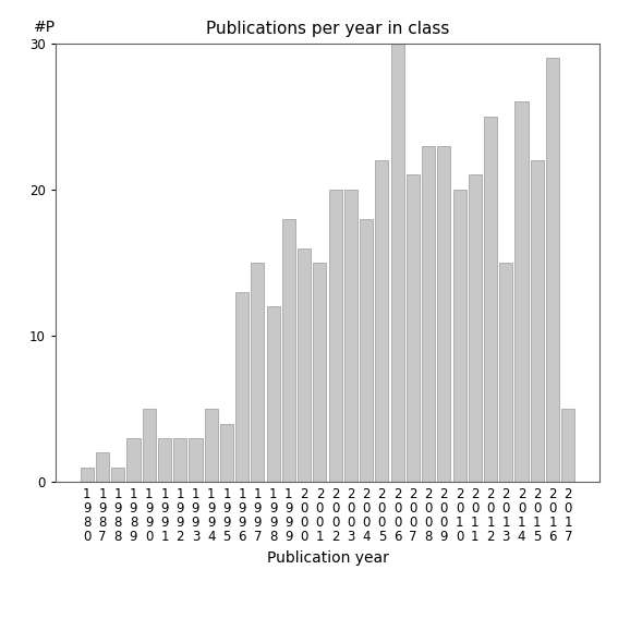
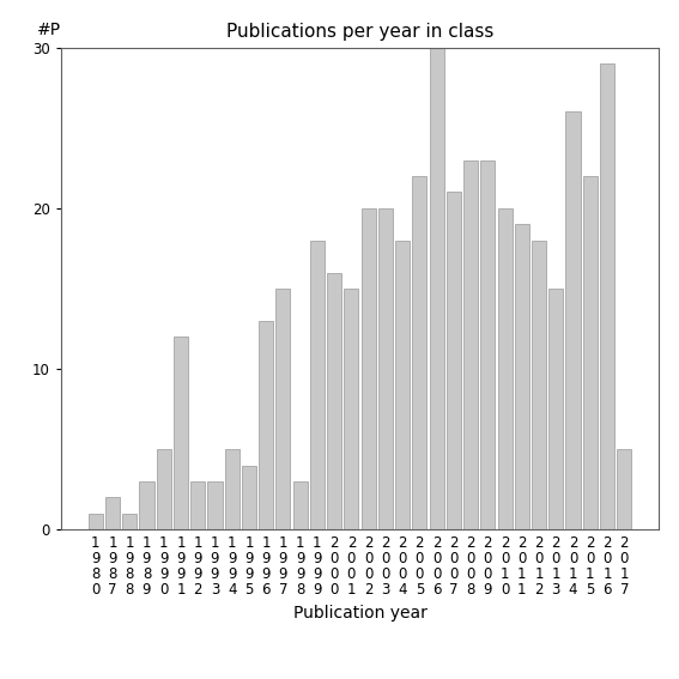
1 9 9 1: 3 -> 12
1 9 9 8: 12 -> 3
2 0 1 1: 21 -> 19
2 0 1 2: 25 -> 18
